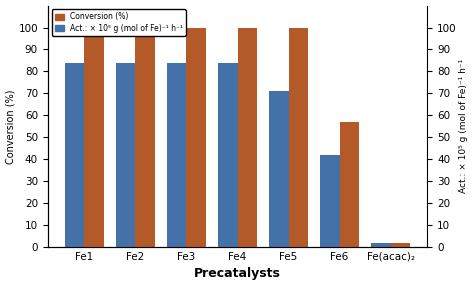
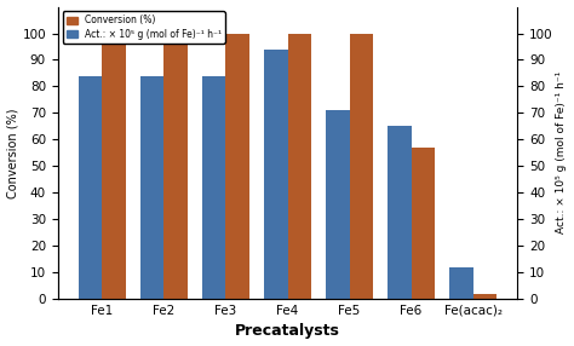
Act.: × 10⁵ g (mol of Fe)⁻¹ h⁻¹/Fe4: 84 -> 94
Act.: × 10⁵ g (mol of Fe)⁻¹ h⁻¹/Fe6: 42 -> 65
Act.: × 10⁵ g (mol of Fe)⁻¹ h⁻¹/Fe(acac)₂: 2 -> 12
